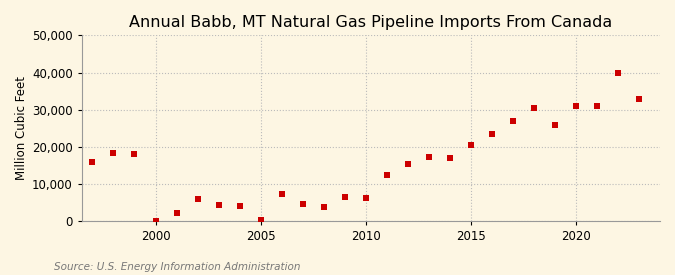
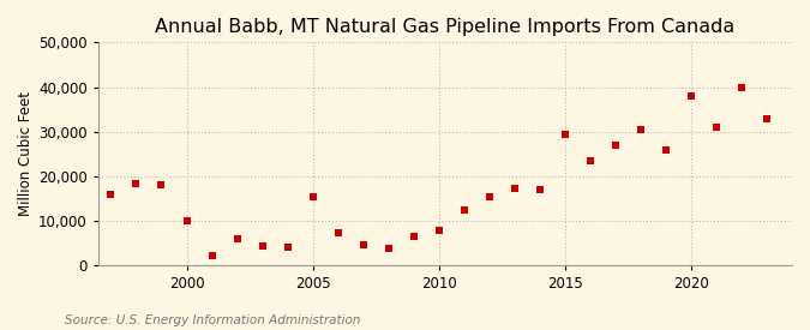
2000: 200 -> 10,000
2005: 500 -> 15,500
2010: 6,300 -> 8,000
2015: 20,500 -> 29,500
2020: 31,000 -> 38,000
